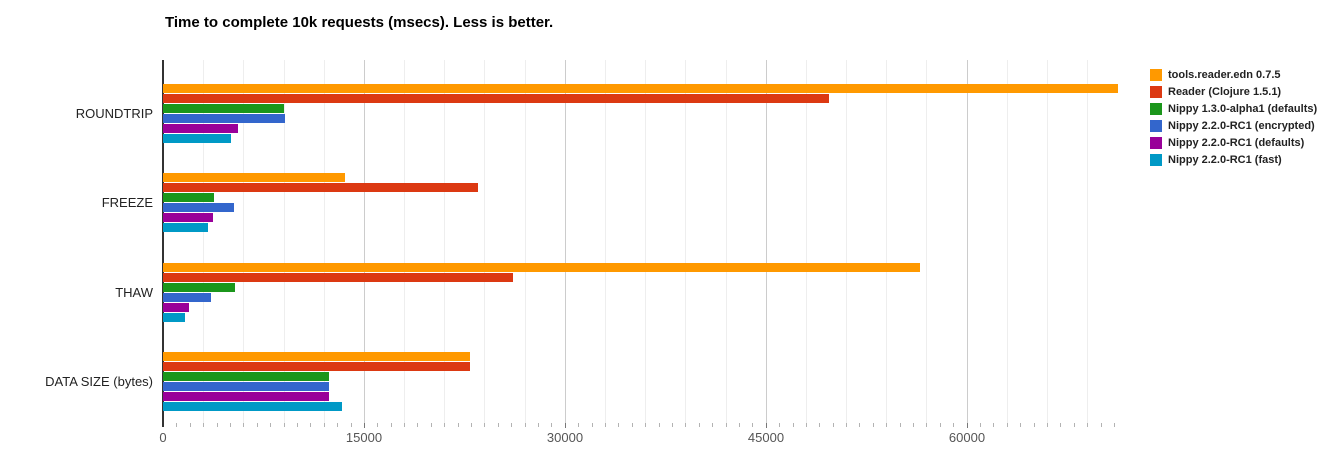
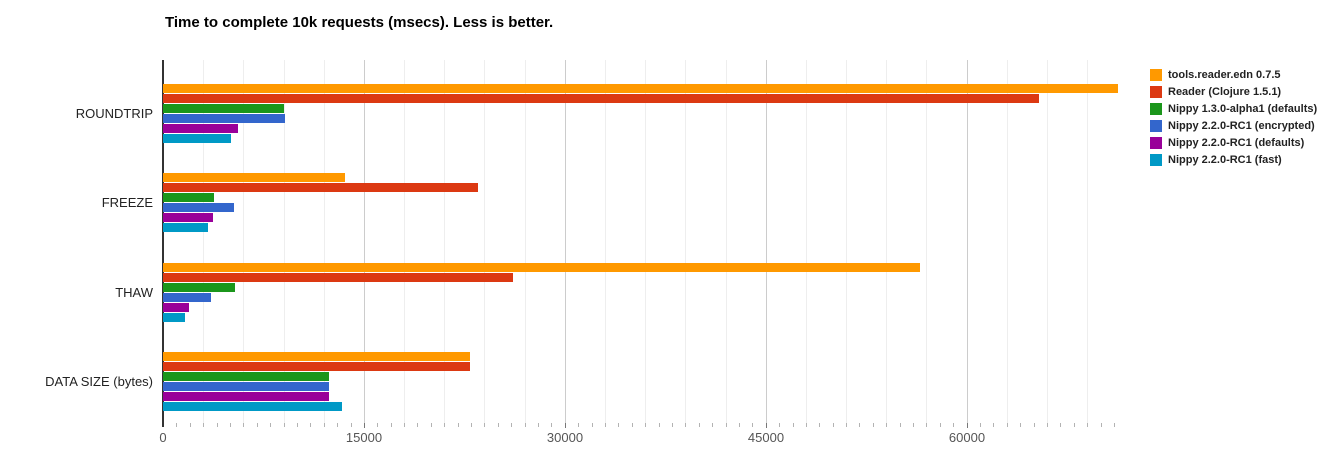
Reader (Clojure 1.5.1)/ROUNDTRIP: 49700 -> 65400
